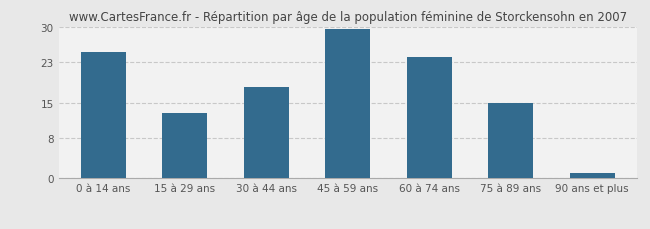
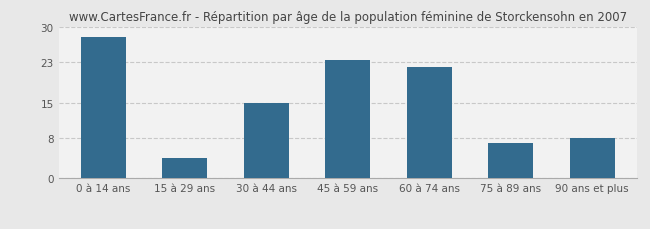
0 à 14 ans: 25.0 -> 28.0
15 à 29 ans: 13.0 -> 4.0
30 à 44 ans: 18.0 -> 15.0
45 à 59 ans: 29.5 -> 23.4
60 à 74 ans: 24.0 -> 22.0
75 à 89 ans: 15.0 -> 7.0
90 ans et plus: 1.0 -> 8.0
